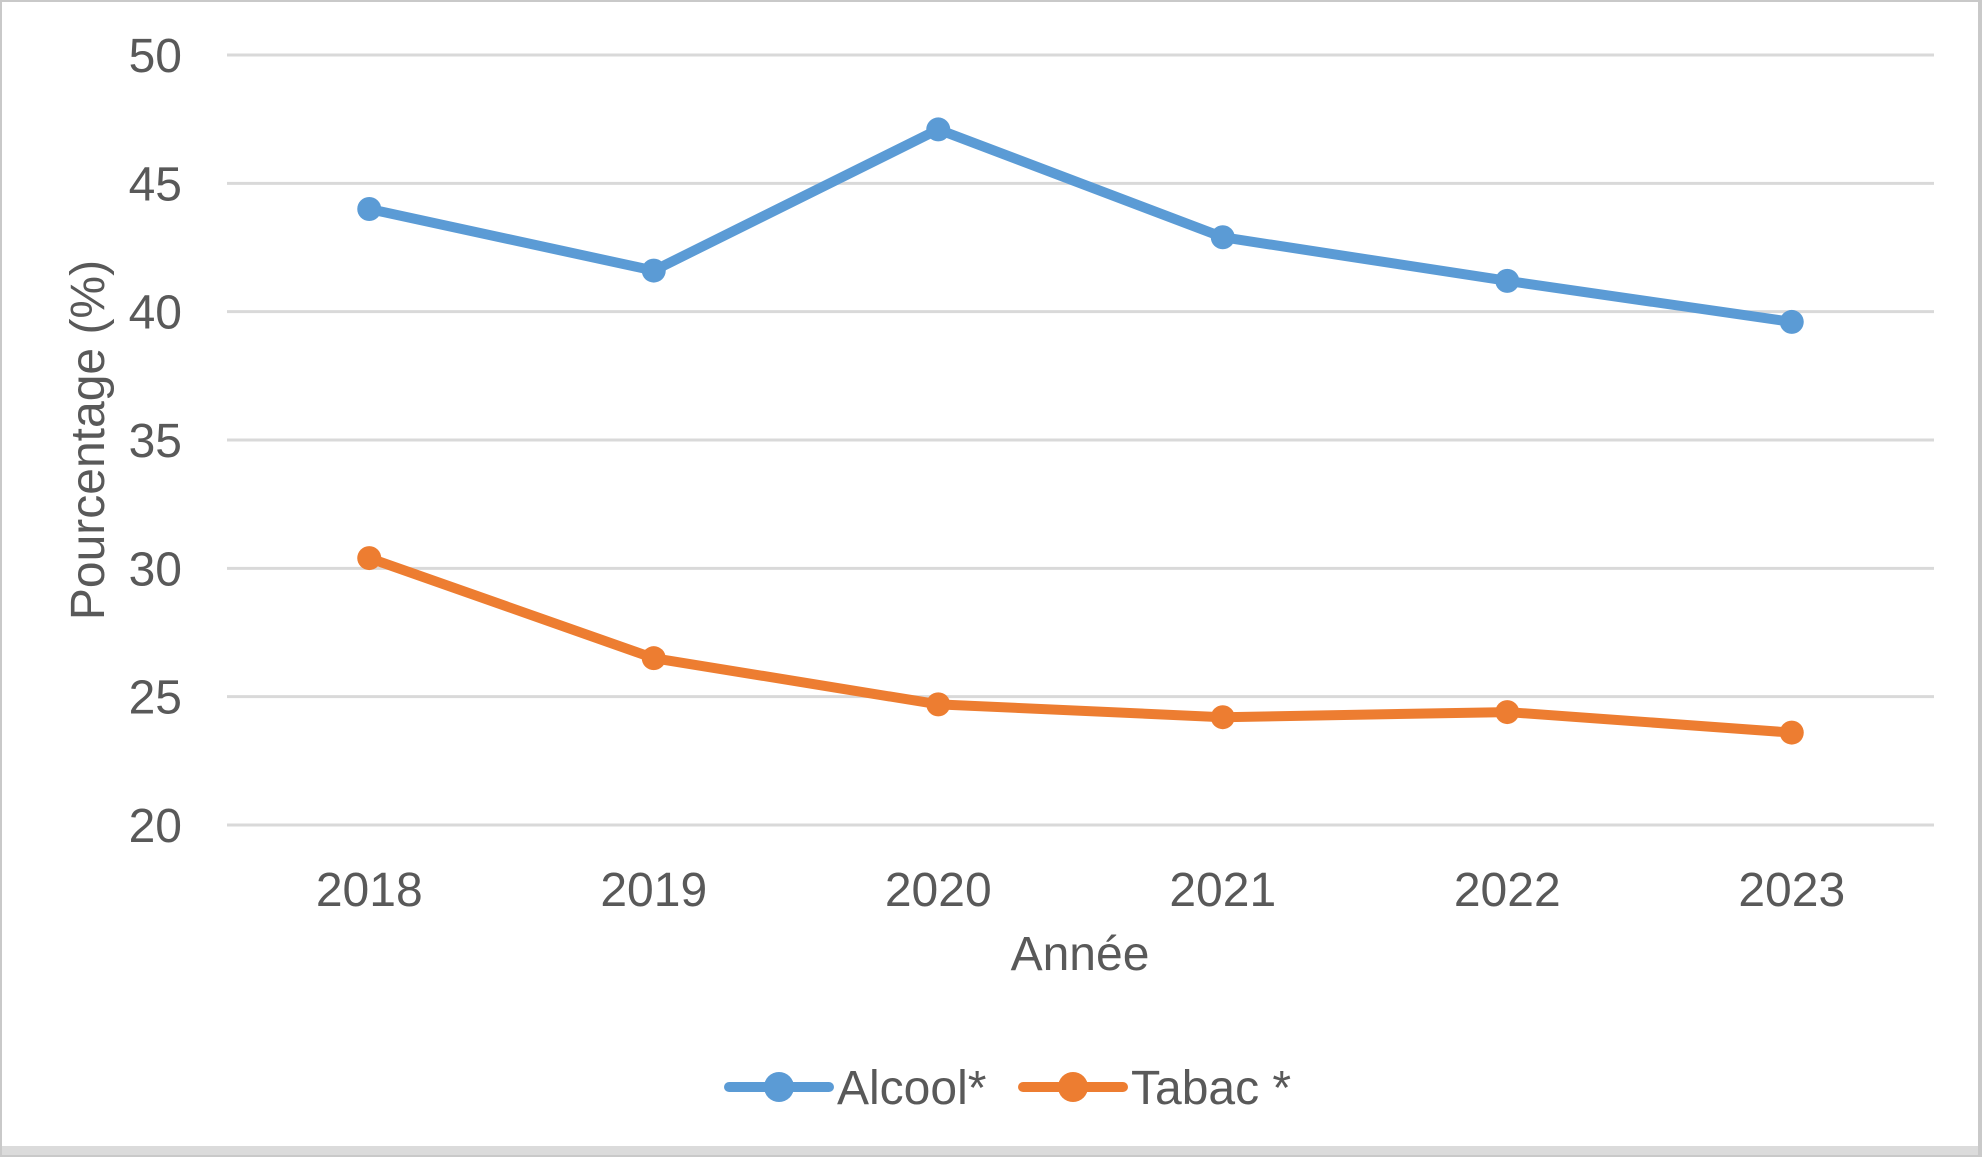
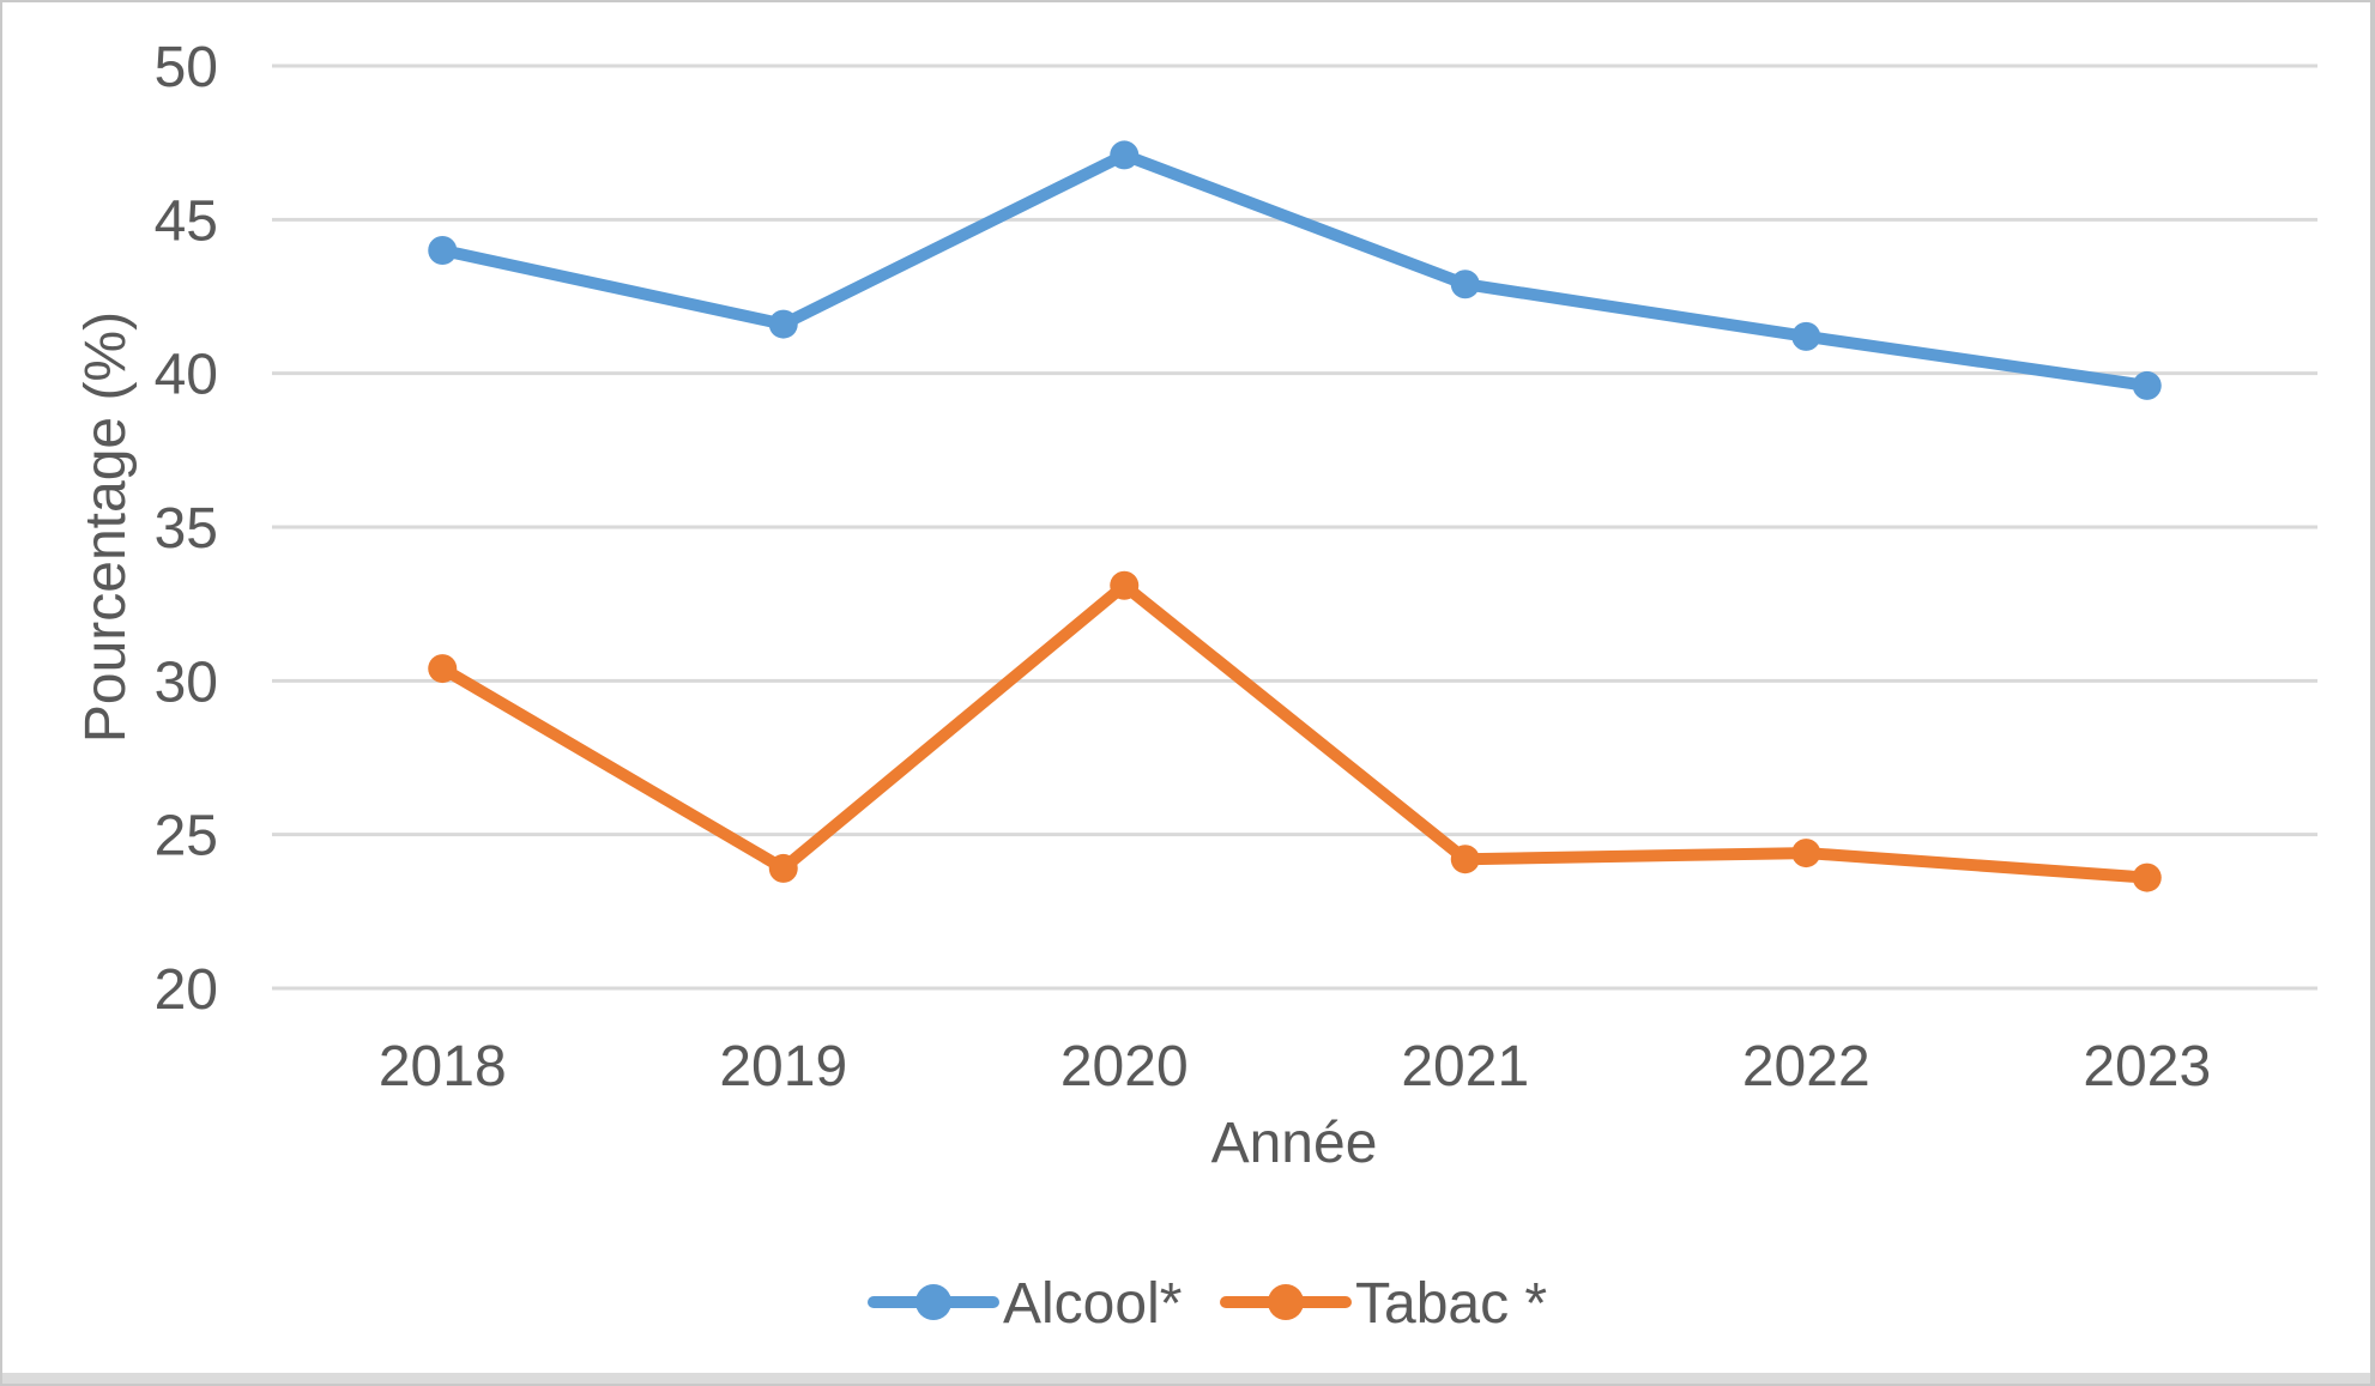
Tabac */2019: 26.5 -> 23.9
Tabac */2020: 24.7 -> 33.1
